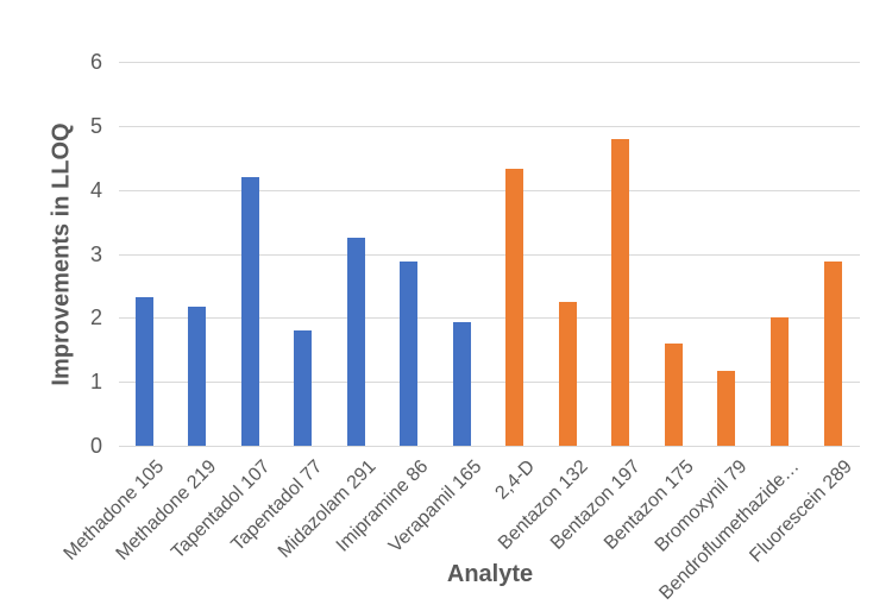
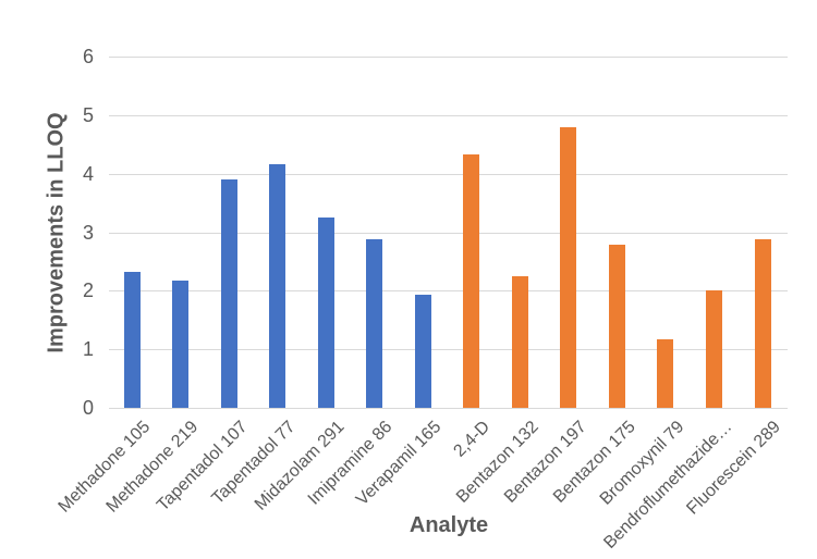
Tapentadol 107: 4.2 -> 3.9
Tapentadol 77: 1.8 -> 4.2
Bentazon 175: 1.6 -> 2.8
